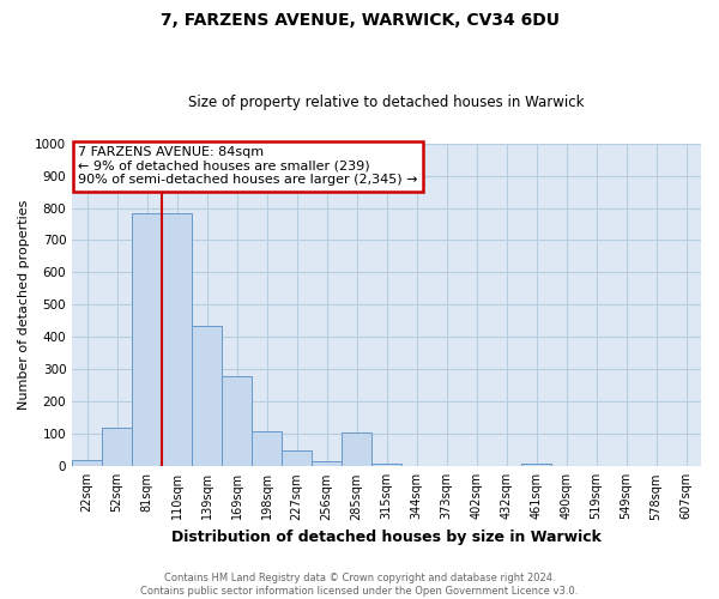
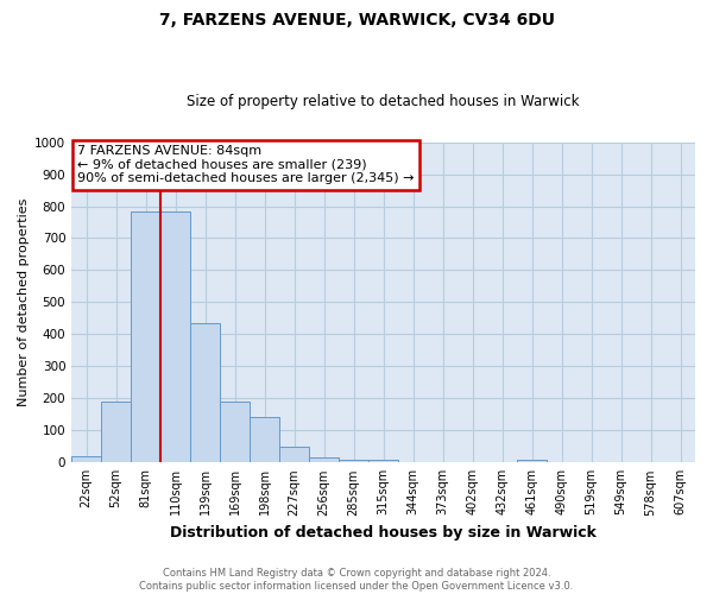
52sqm: 120 -> 190
169sqm: 280 -> 190
198sqm: 110 -> 143
285sqm: 105 -> 10
